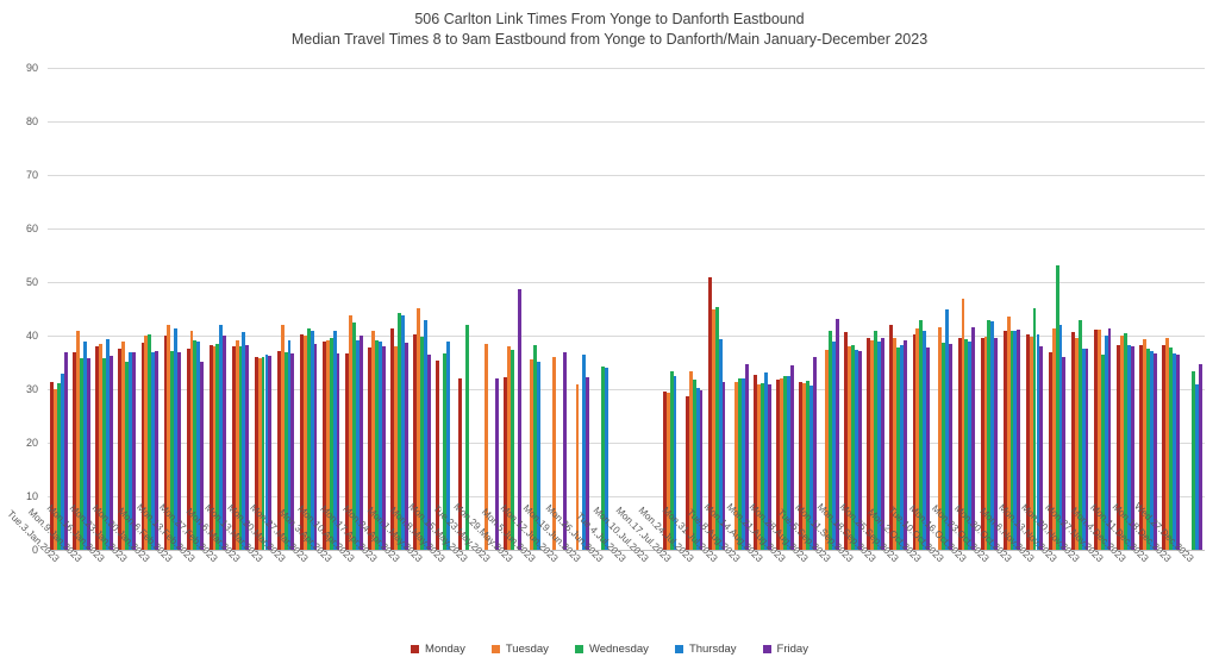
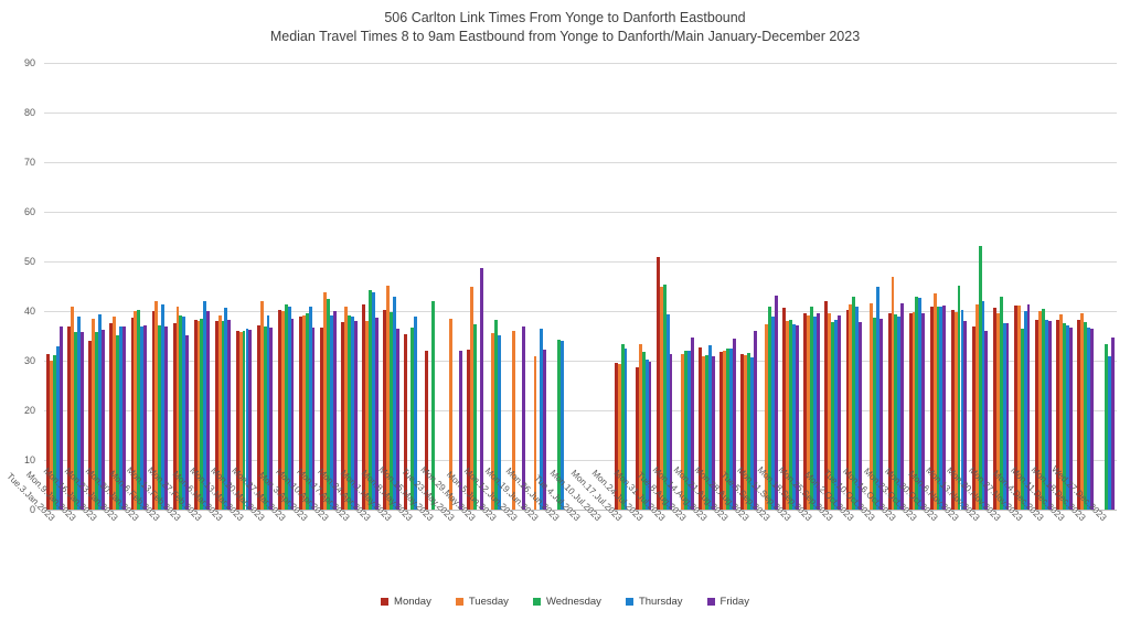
Monday/Mon.16.Jan.2023: 38 -> 34
Tuesday/Mon.29.May.2023: 38 -> 45
